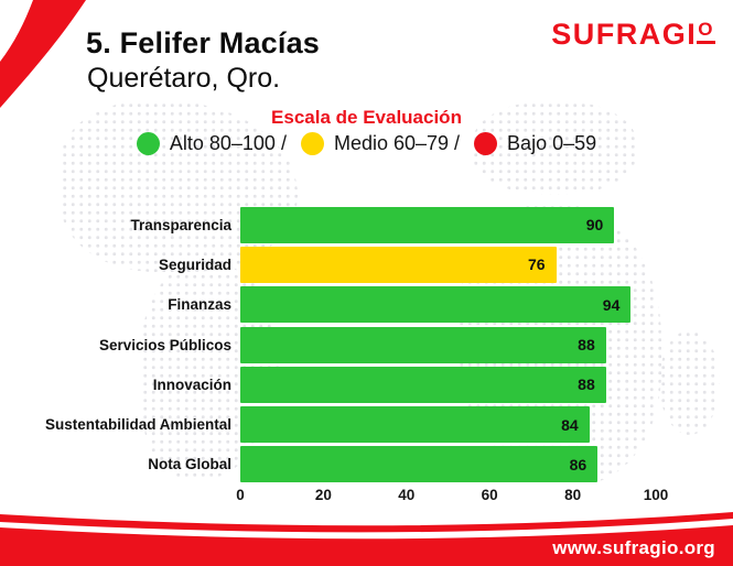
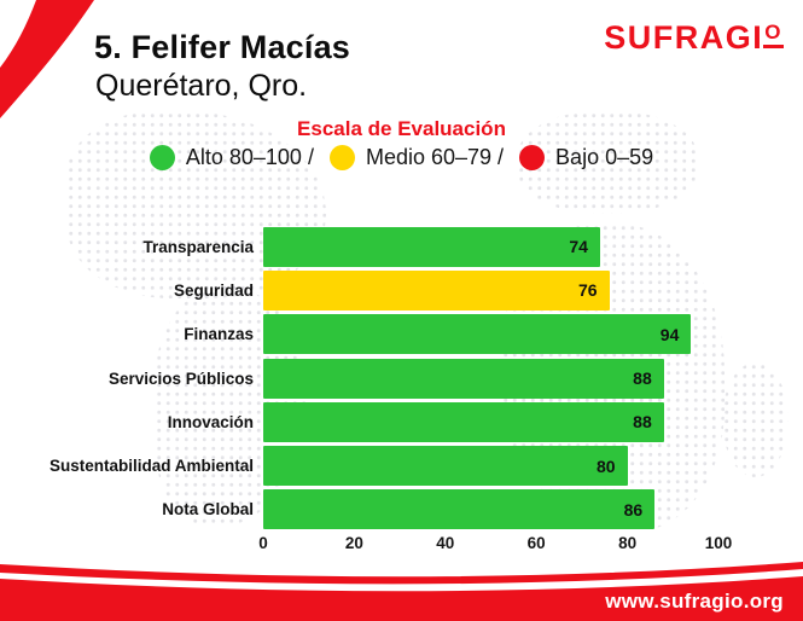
Transparencia: 90 -> 74
Sustentabilidad Ambiental: 84 -> 80
